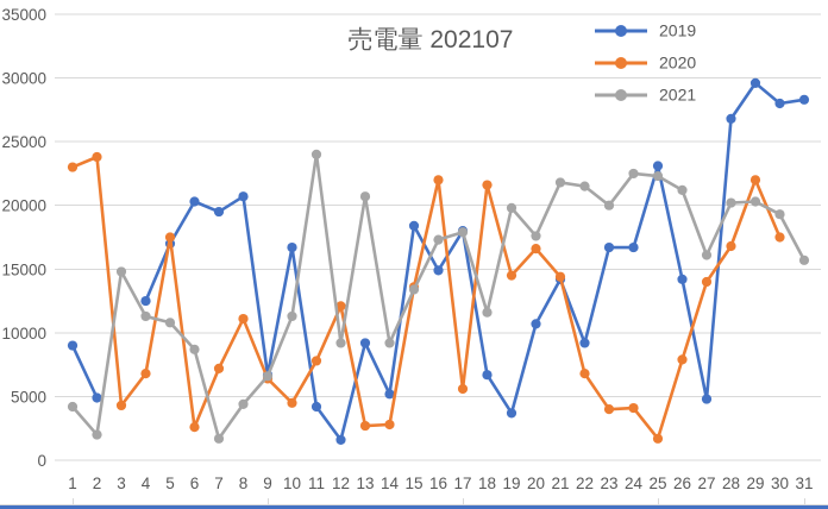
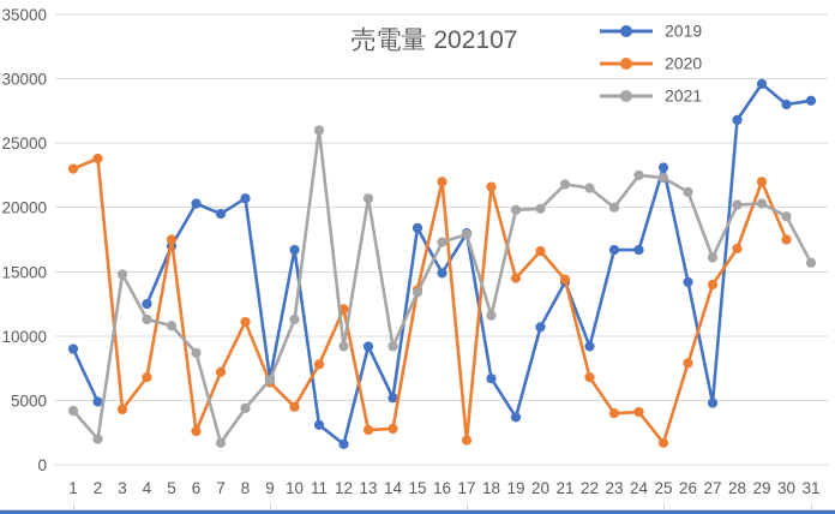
2019/11: 4200 -> 3100
2021/11: 24000 -> 26000
2020/17: 5600 -> 1900
2021/20: 17600 -> 19900
